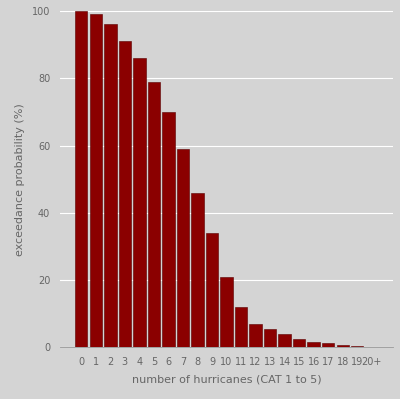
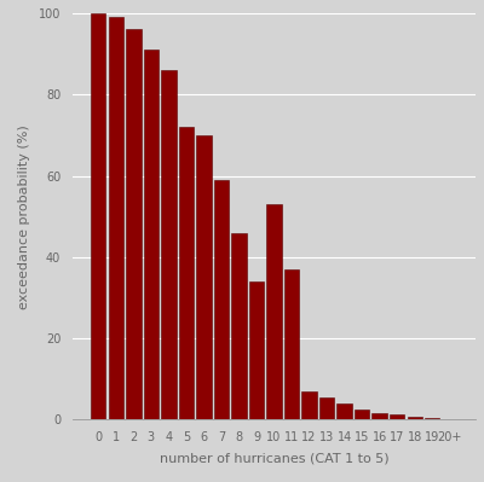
5: 79.0 -> 72.0
10: 21.0 -> 53.0
11: 12.0 -> 37.0
